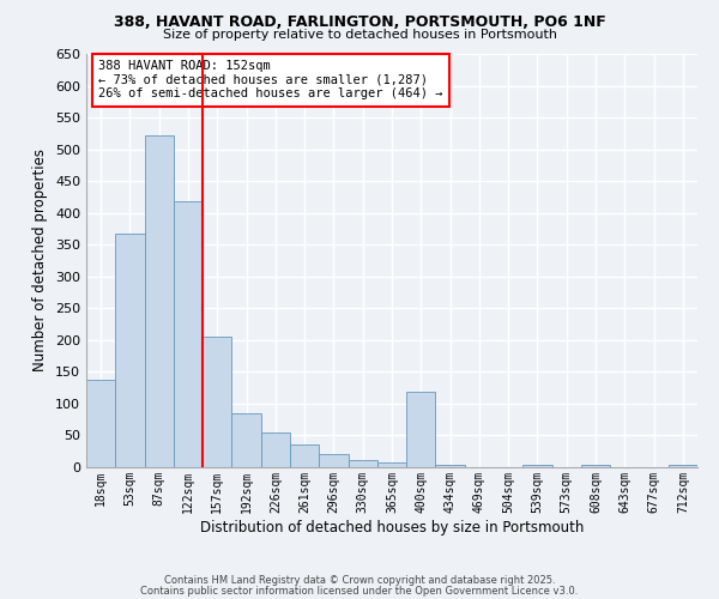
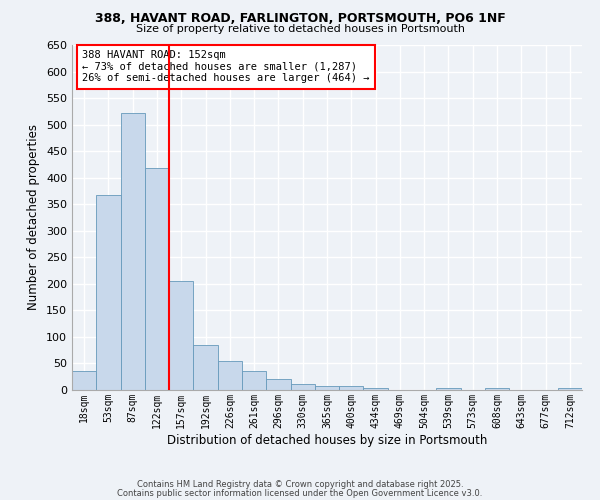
18sqm: 138 -> 35
400sqm: 118 -> 8
